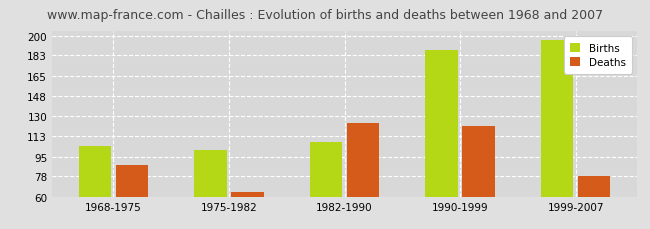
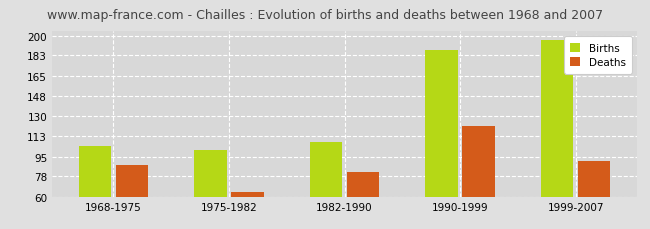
Deaths/1982-1990: 124 -> 82
Deaths/1999-2007: 78 -> 91
